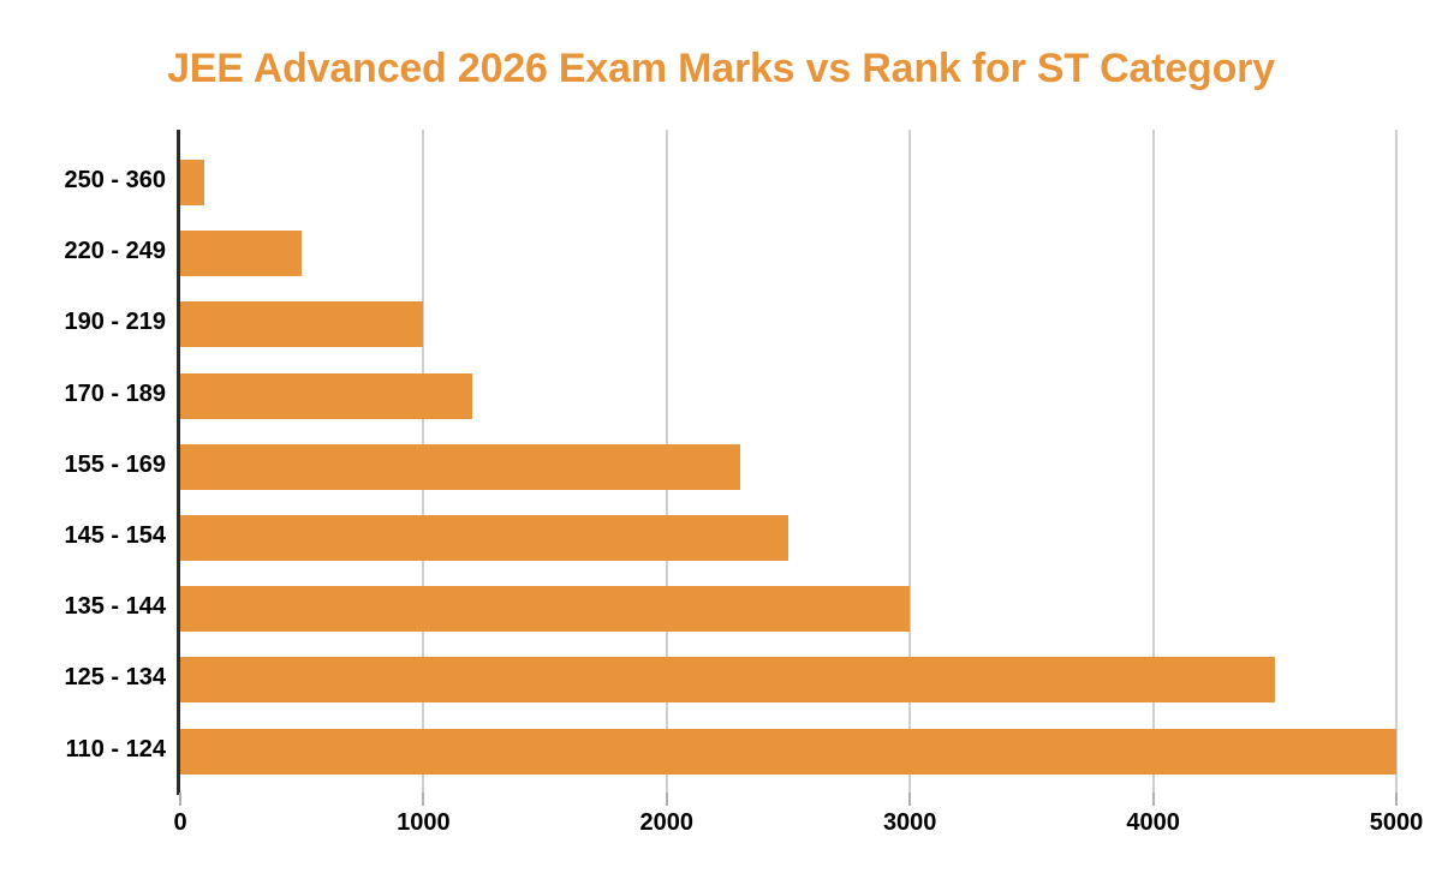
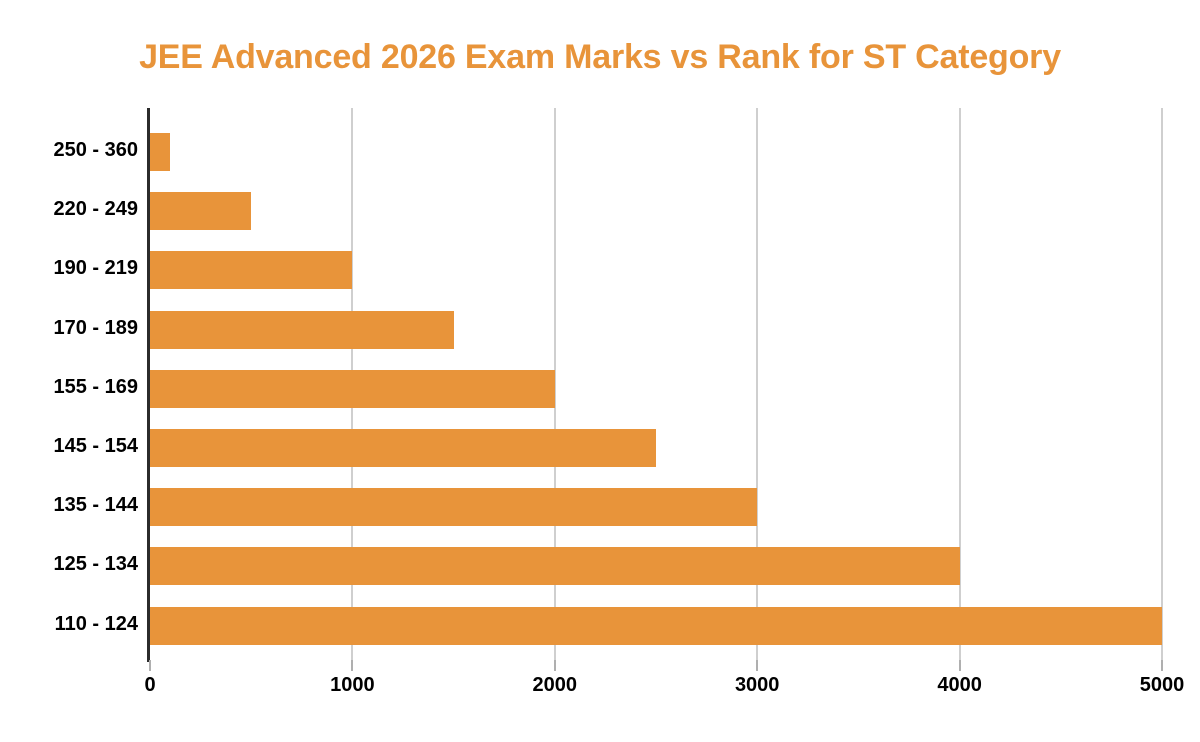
170 - 189: 1200 -> 1500
155 - 169: 2300 -> 2000
125 - 134: 4500 -> 4000
